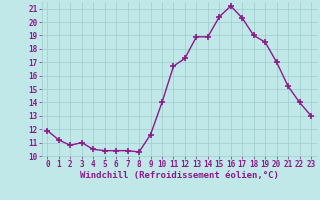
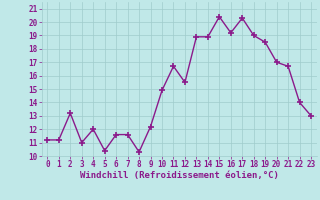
0: 11.9 -> 11.2
2: 10.8 -> 13.2
4: 10.5 -> 12.0
6: 10.4 -> 11.6
7: 10.4 -> 11.6
9: 11.6 -> 12.2
10: 14.0 -> 14.9
12: 17.3 -> 15.5
16: 21.2 -> 19.2
21: 15.2 -> 16.7
